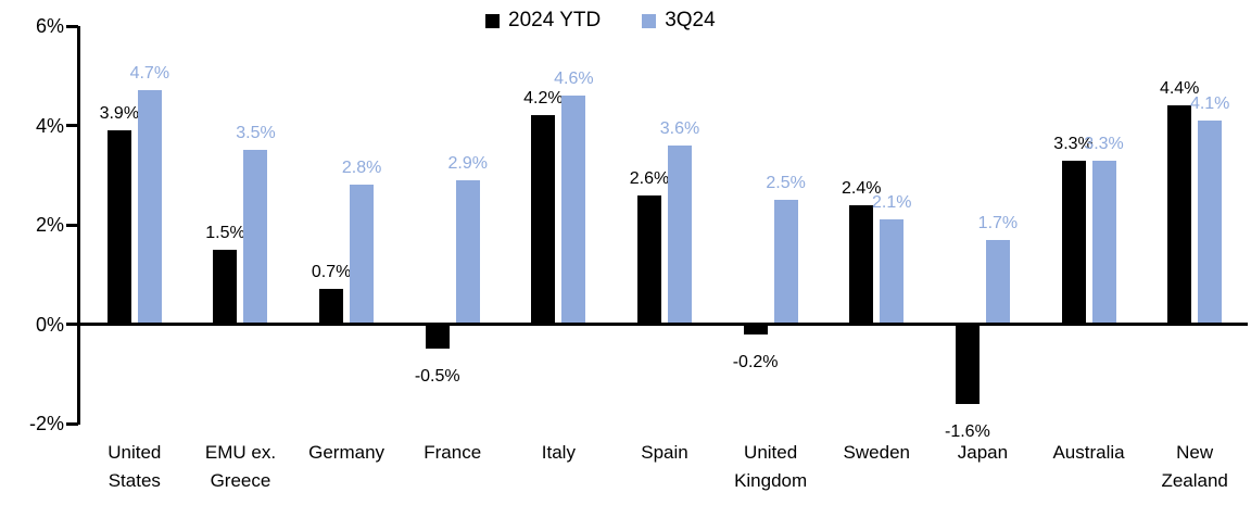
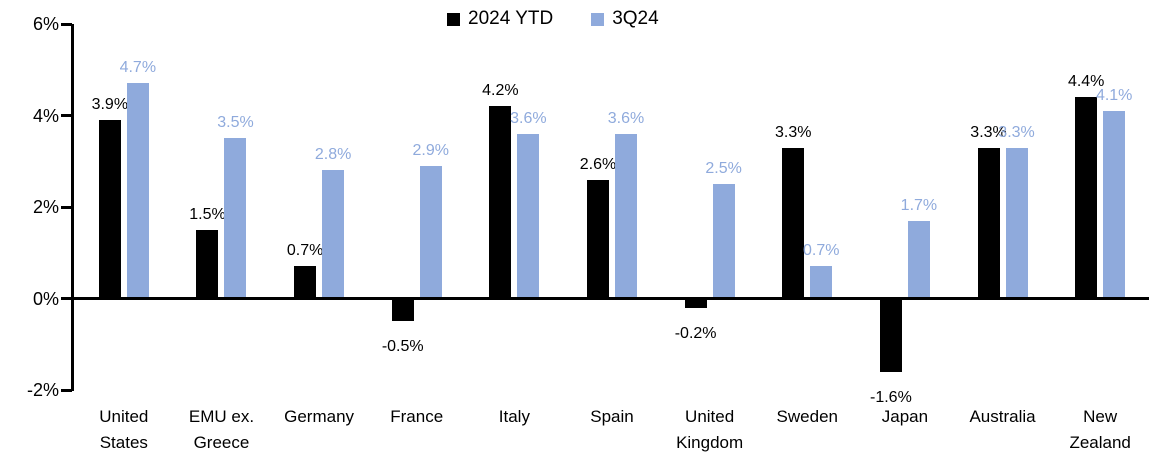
3Q24/Italy: 4.6% -> 3.6%
2024 YTD/Sweden: 2.4% -> 3.3%
3Q24/Sweden: 2.1% -> 0.7%
